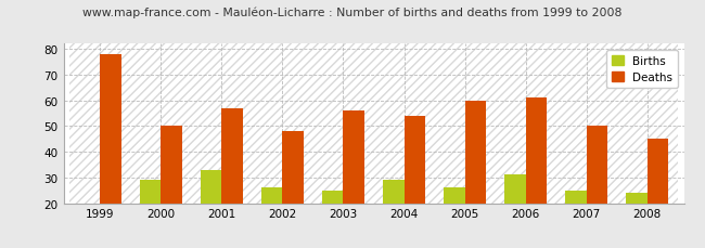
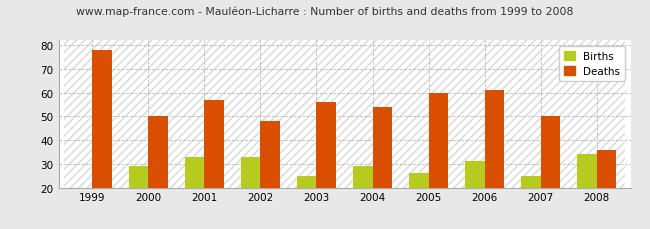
Births/2002: 26 -> 33
Births/2008: 24 -> 34
Deaths/2008: 45 -> 36
